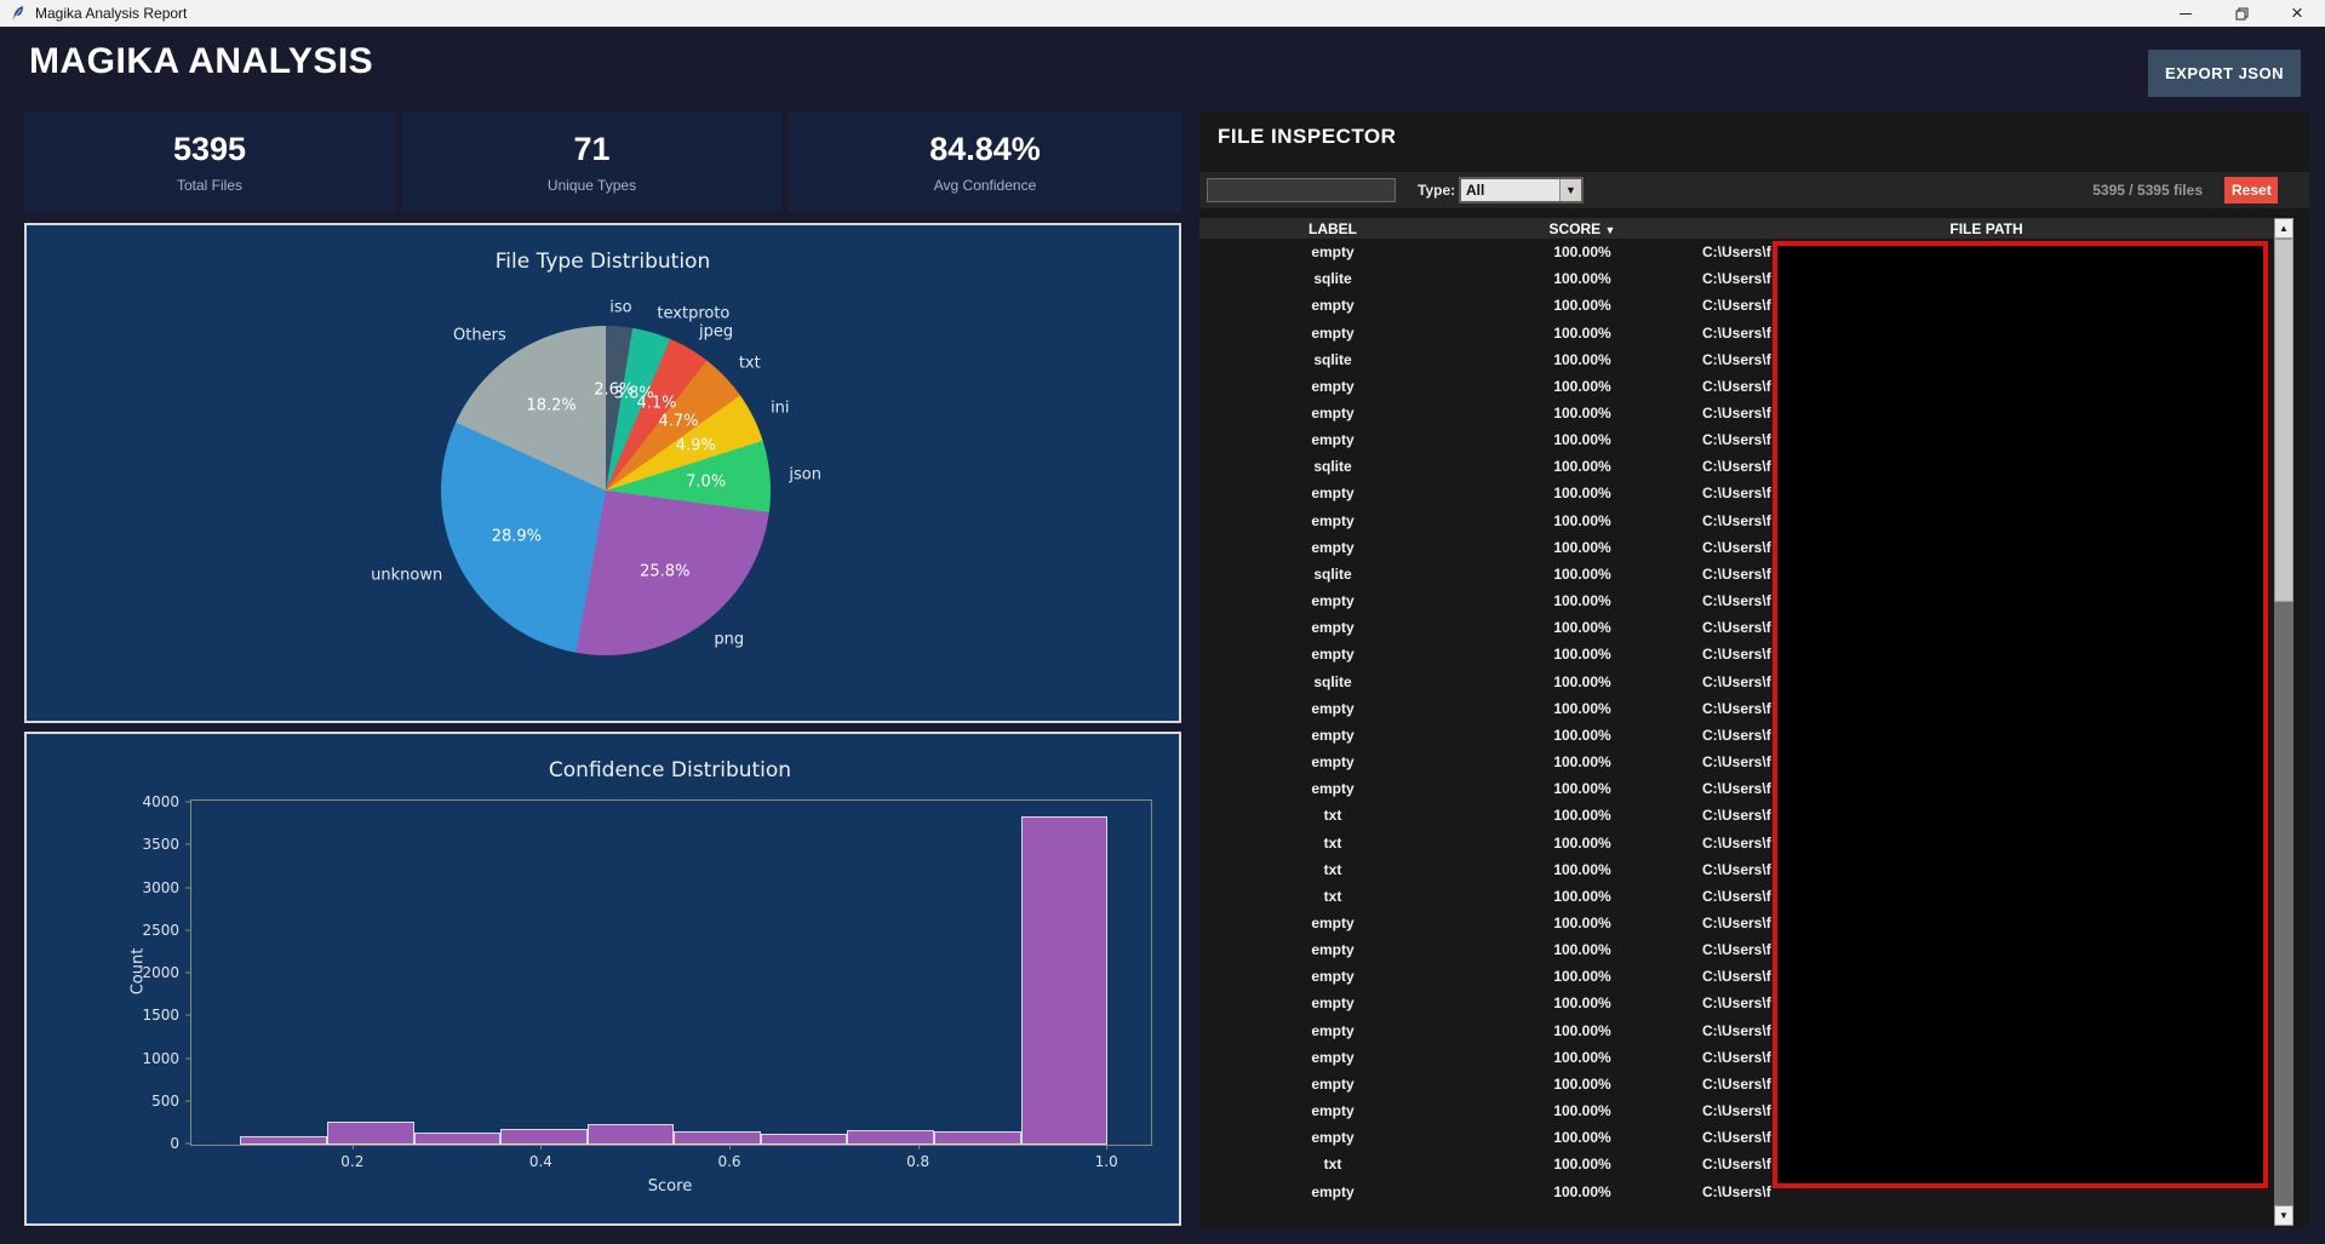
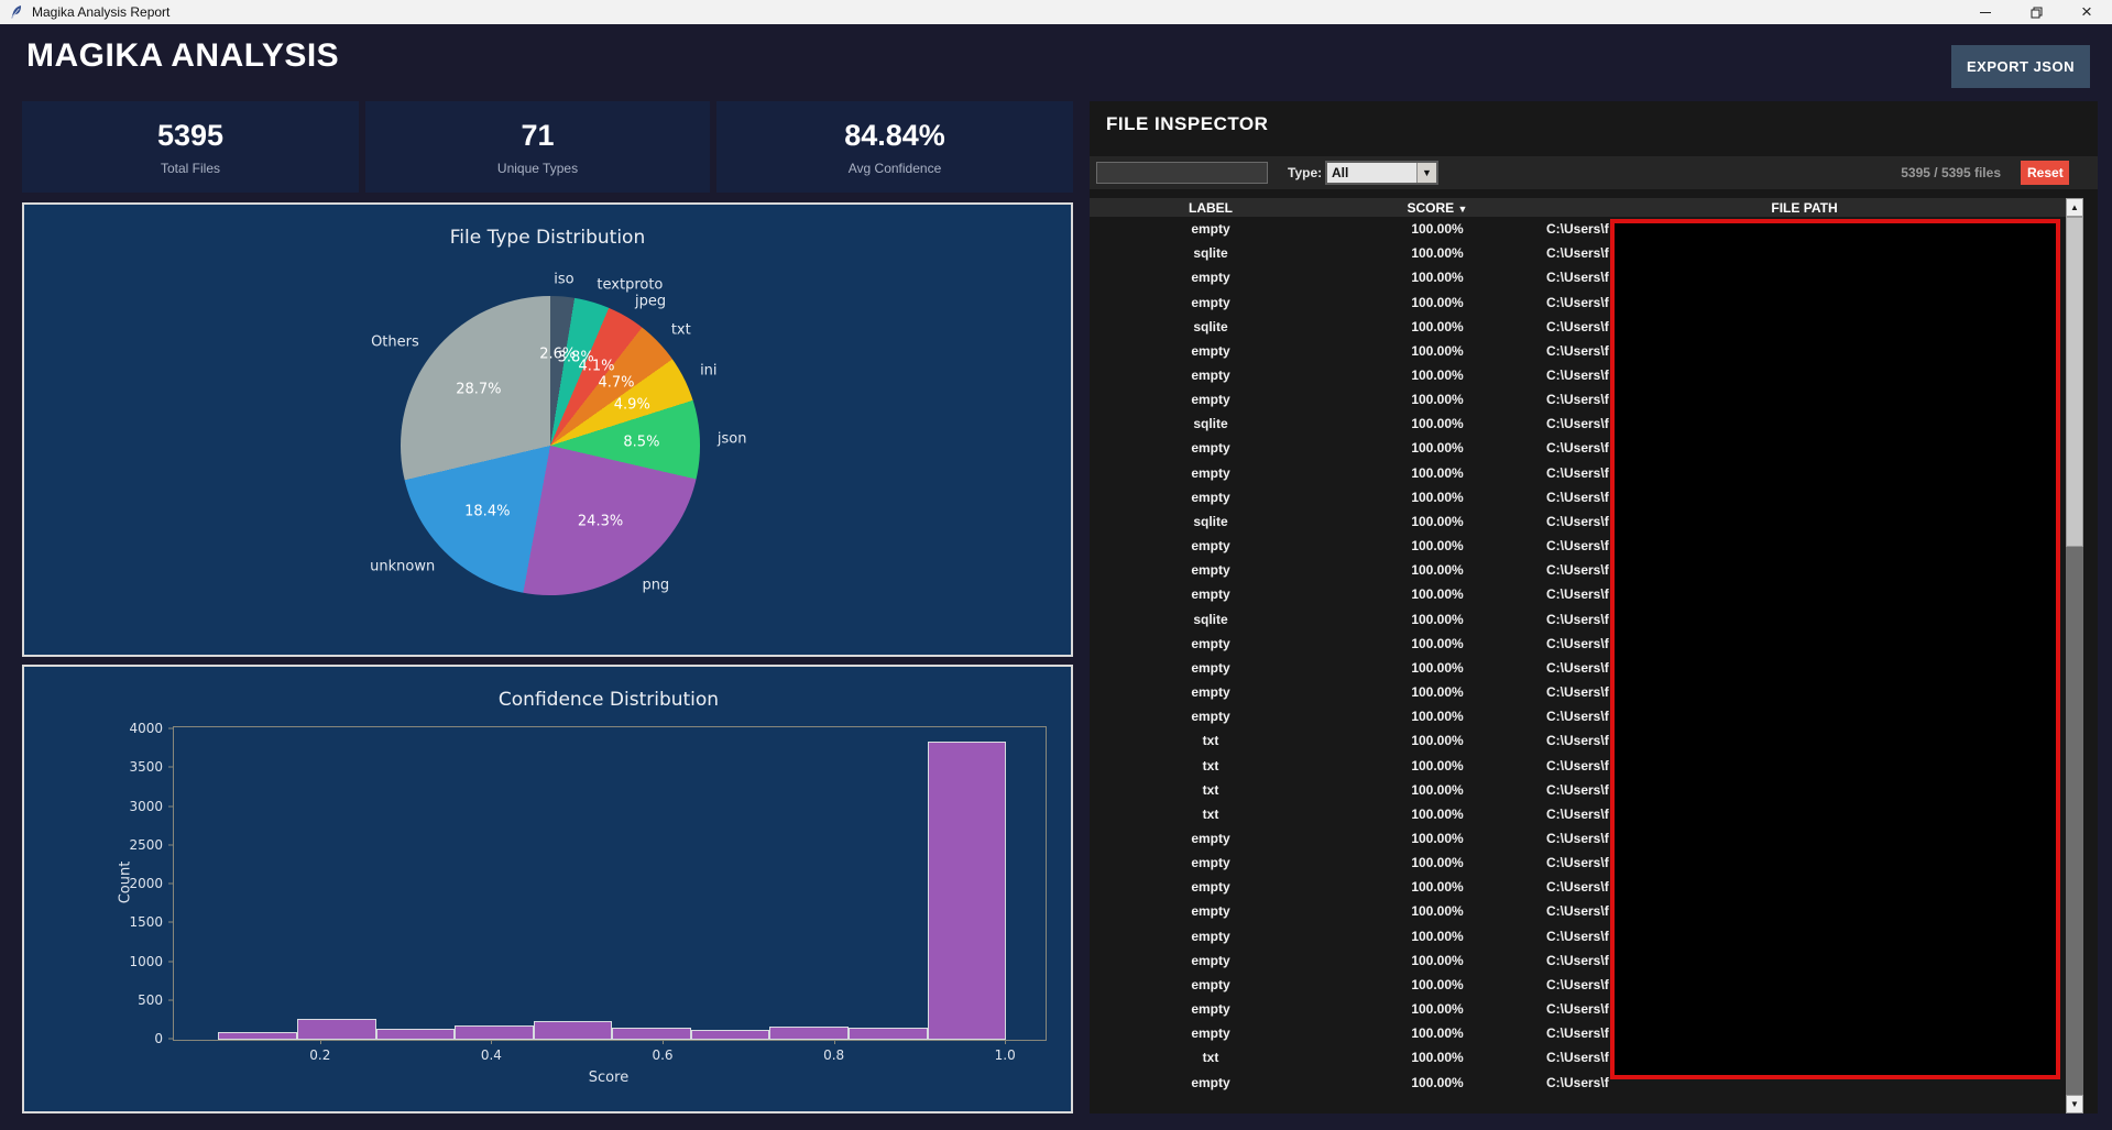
File Type Distribution/json: 7.0% -> 8.5%
File Type Distribution/png: 25.8% -> 24.3%
File Type Distribution/unknown: 28.9% -> 18.4%
File Type Distribution/Others: 18.2% -> 28.7%
